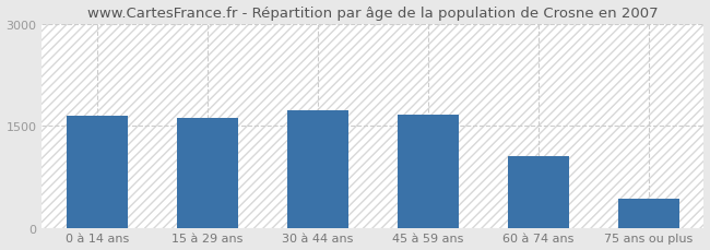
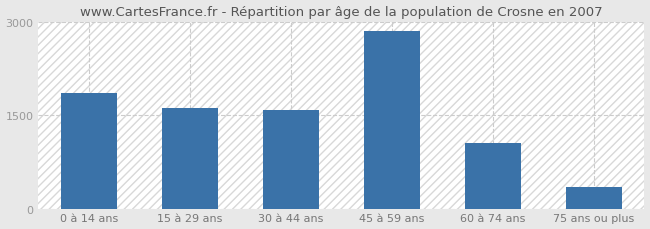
0 à 14 ans: 1640 -> 1860
30 à 44 ans: 1720 -> 1580
45 à 59 ans: 1660 -> 2840
75 ans ou plus: 430 -> 340
